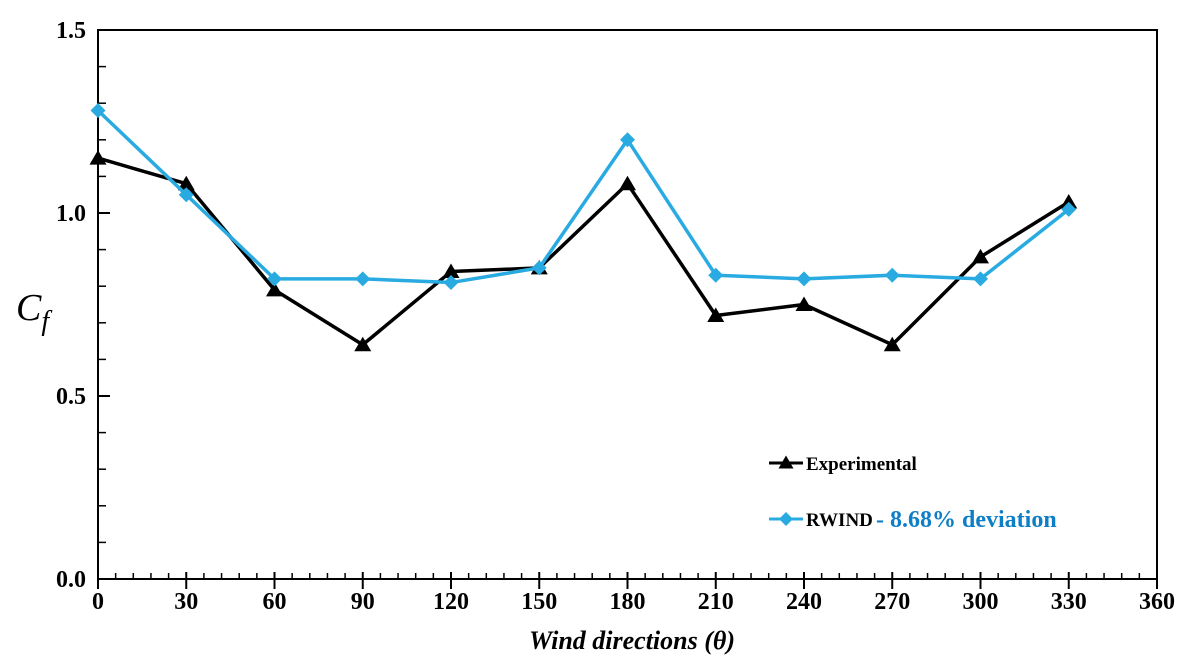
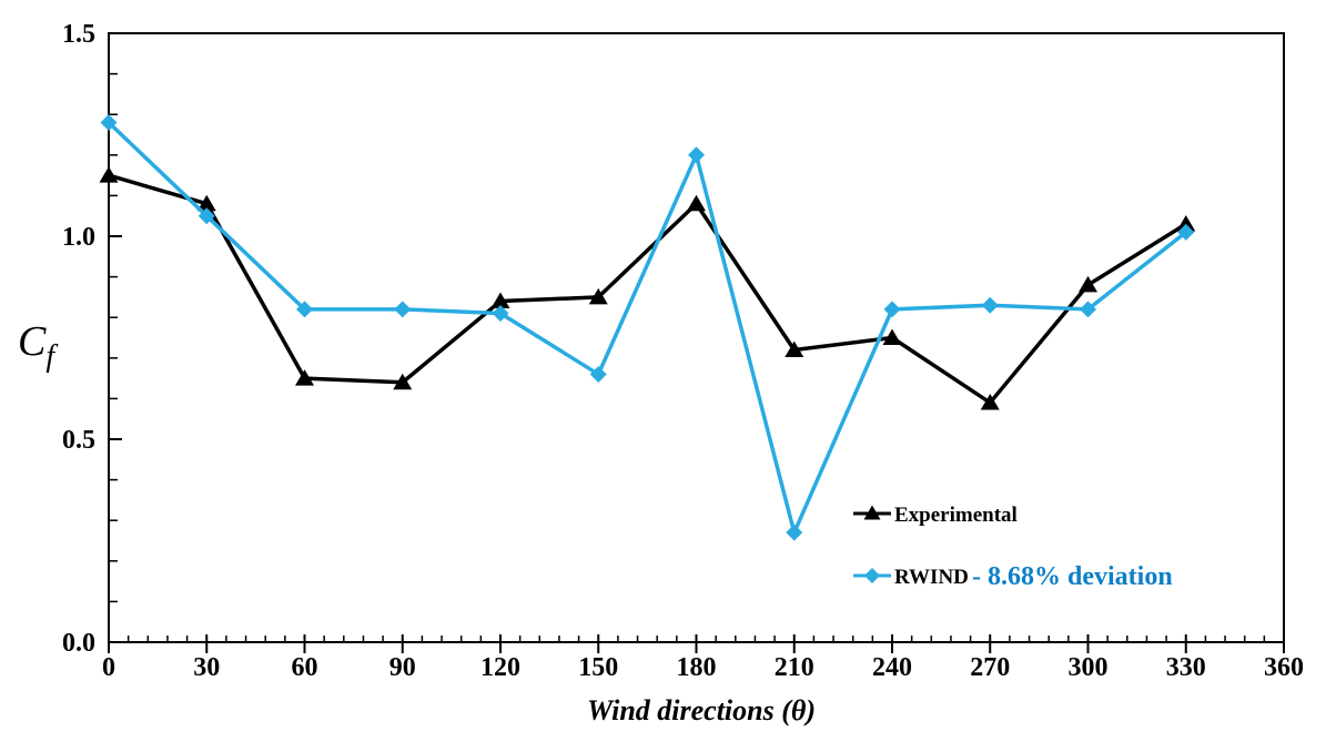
Experimental/60: 0.79 -> 0.65
RWIND/150: 0.85 -> 0.66
RWIND/210: 0.83 -> 0.27
Experimental/270: 0.64 -> 0.59
